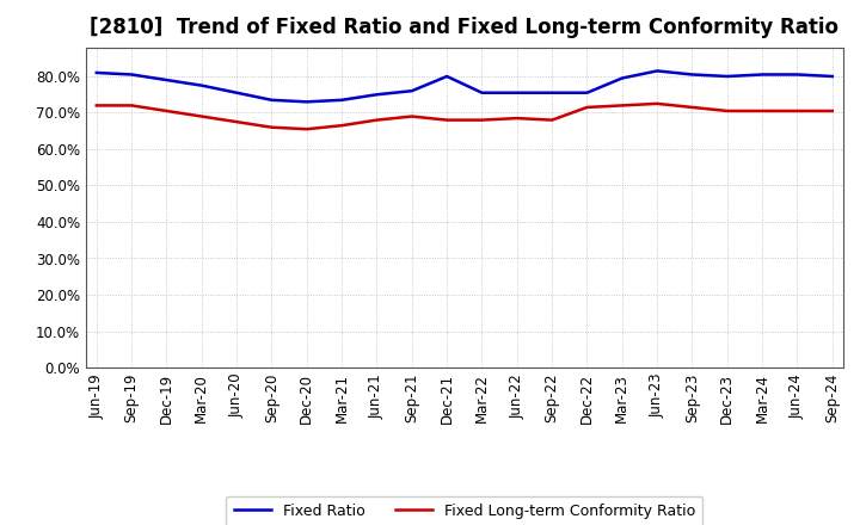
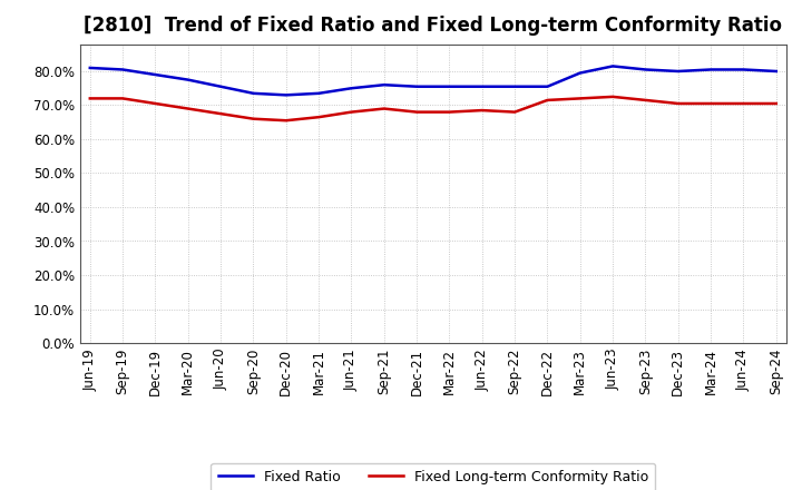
Fixed Ratio/Dec-21: 80.0% -> 75.5%
